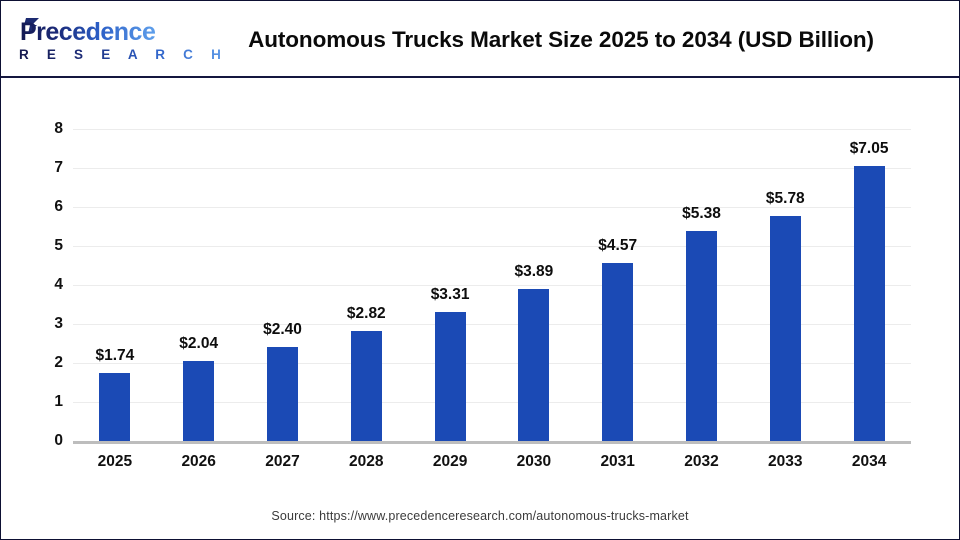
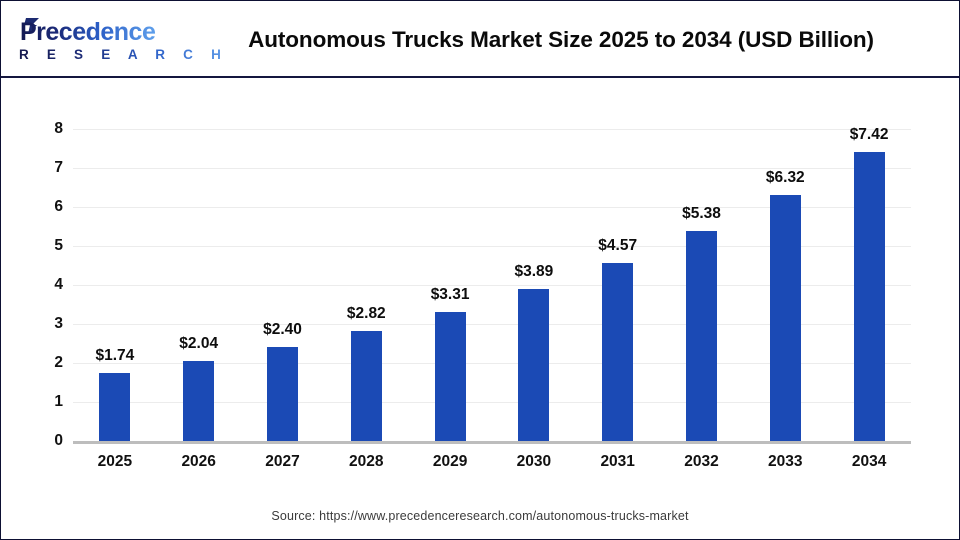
2033: $5.78 -> $6.32
2034: $7.05 -> $7.42
